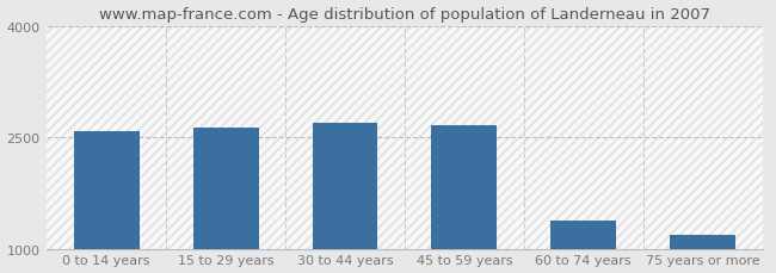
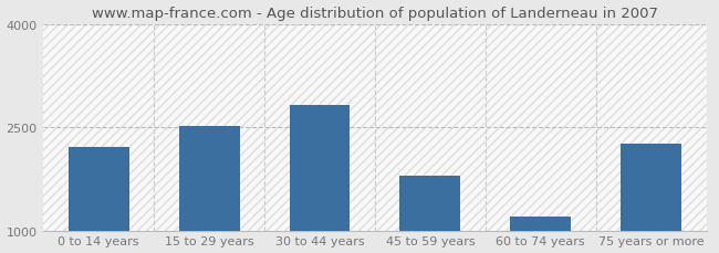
0 to 14 years: 2580 -> 2220
15 to 29 years: 2640 -> 2520
30 to 44 years: 2700 -> 2820
45 to 59 years: 2660 -> 1800
60 to 74 years: 1380 -> 1200
75 years or more: 1190 -> 2260
